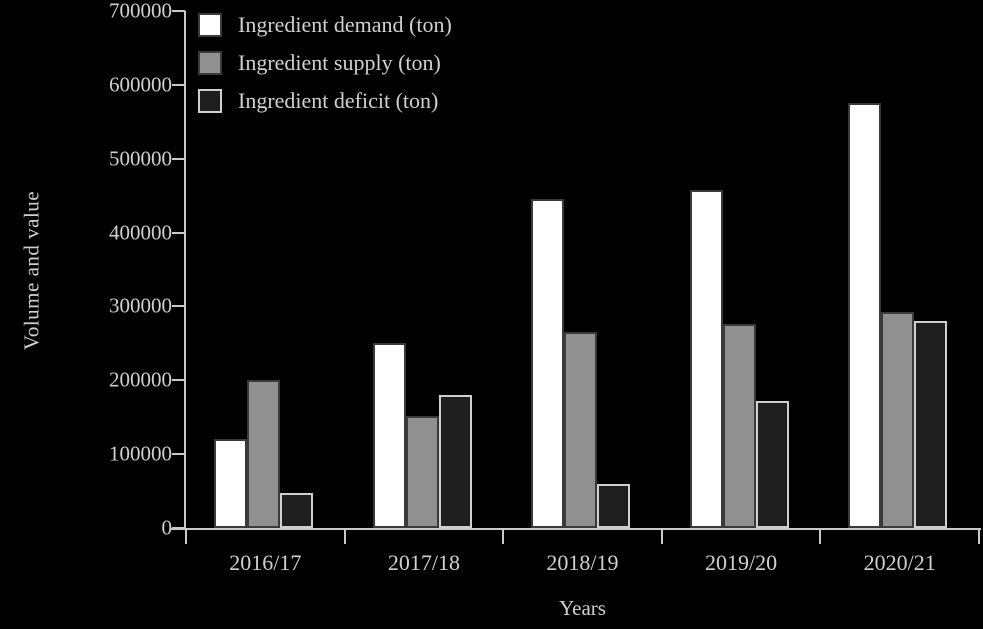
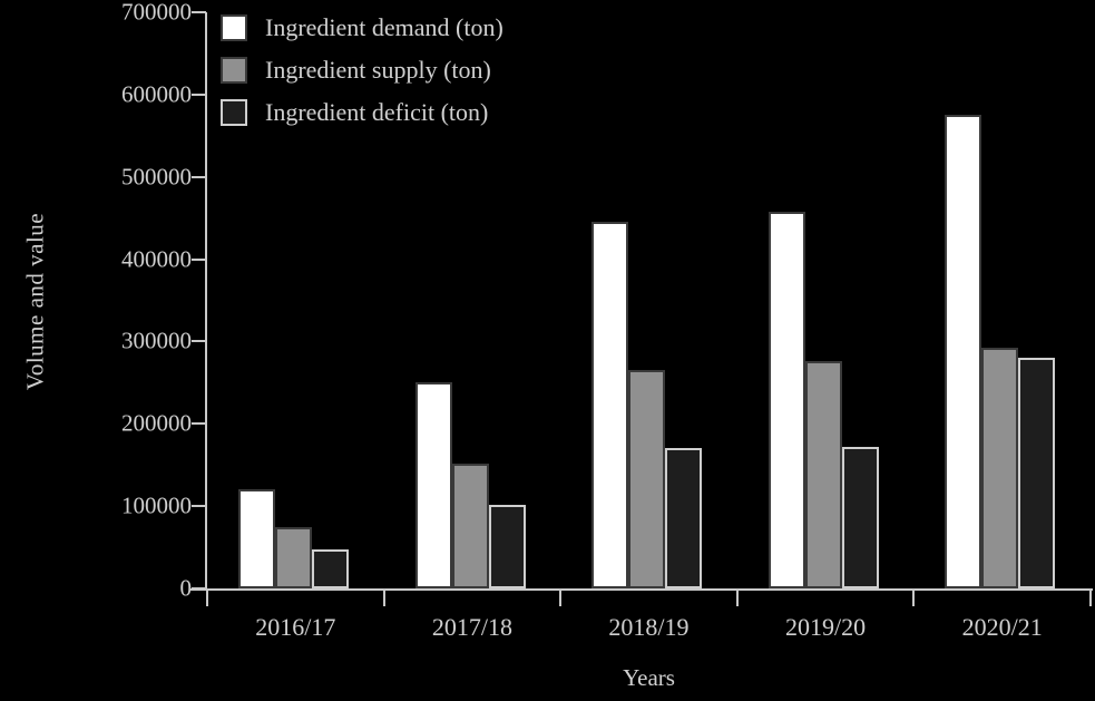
Ingredient supply (ton)/2016/17: 200000 -> 70000
Ingredient deficit (ton)/2017/18: 180000 -> 100000
Ingredient deficit (ton)/2018/19: 60000 -> 170000
